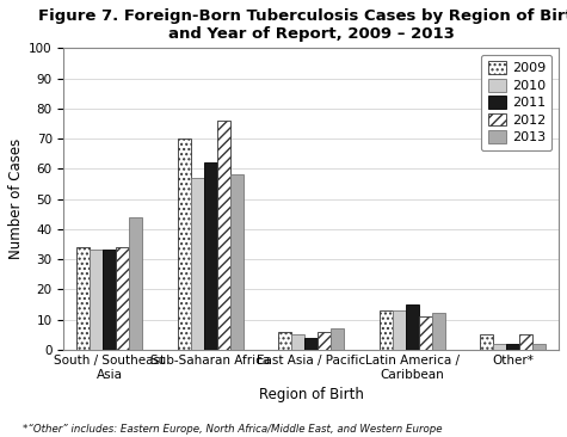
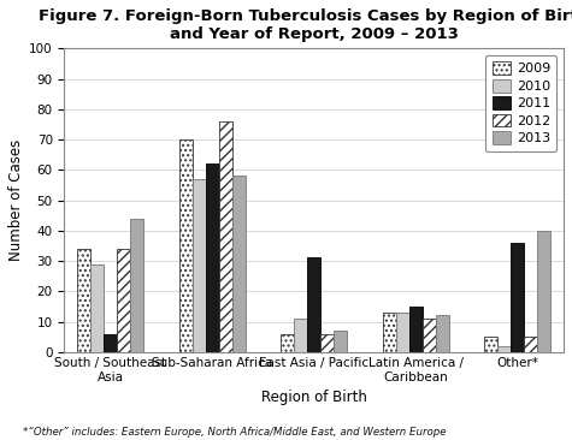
2010/South / Southeast Asia: 33 -> 29
2011/South / Southeast Asia: 33 -> 6
2010/East Asia / Pacific: 5 -> 11
2011/East Asia / Pacific: 4 -> 31
2011/Other*: 2 -> 36
2013/Other*: 2 -> 40
